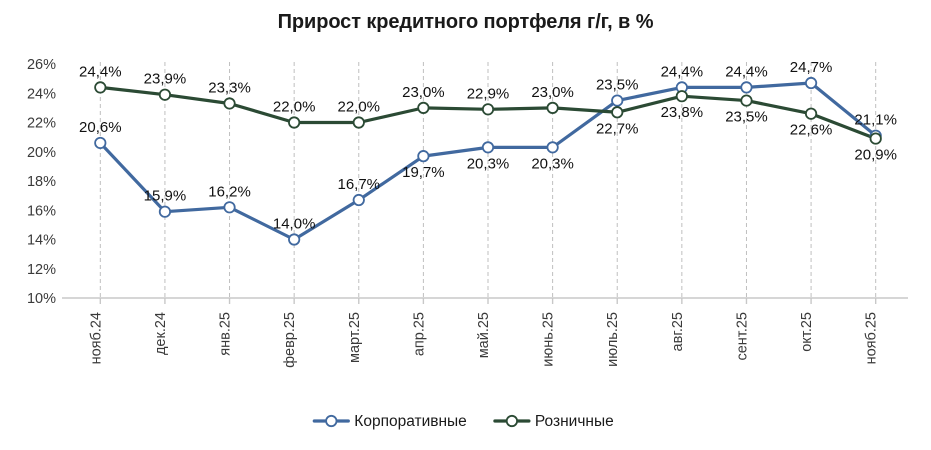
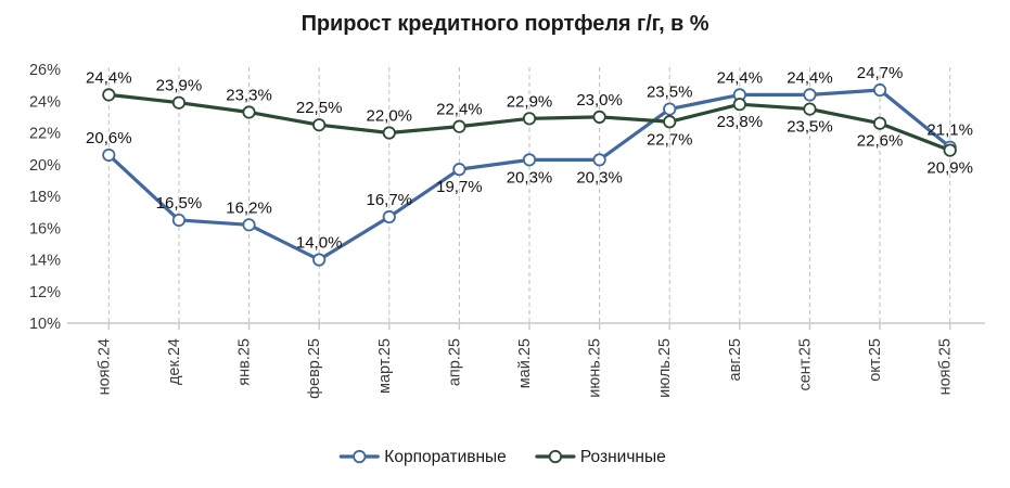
Корпоративные/дек.24: 15,9% -> 16,5%
Розничные/февр.25: 22,0% -> 22,5%
Розничные/апр.25: 23,0% -> 22,4%
